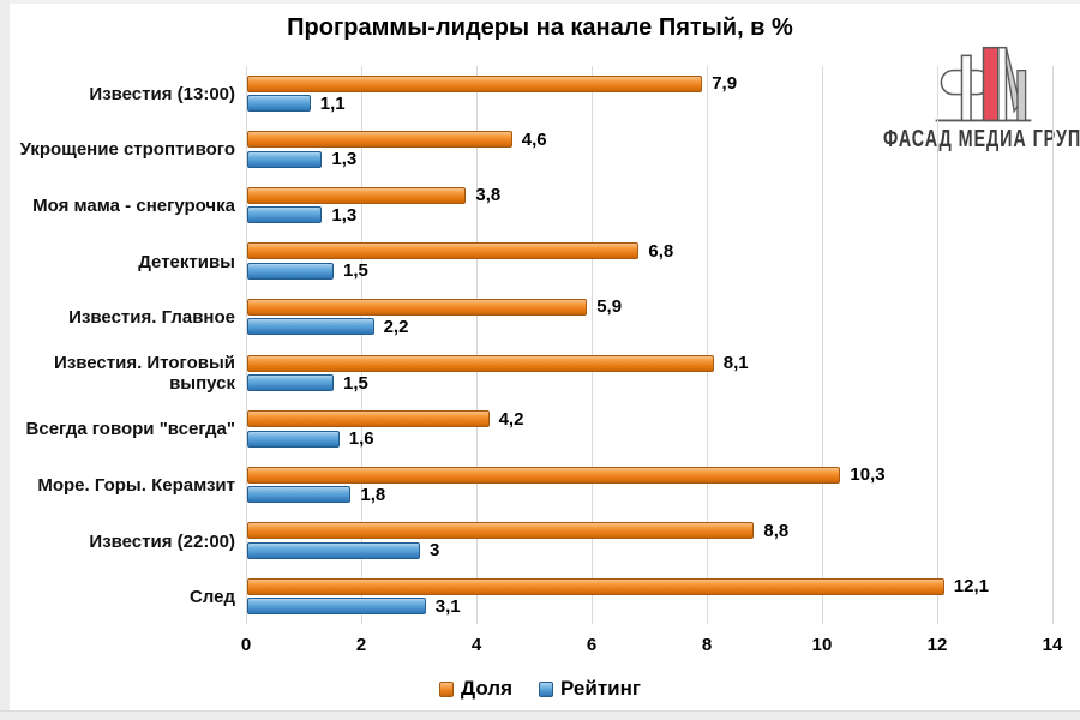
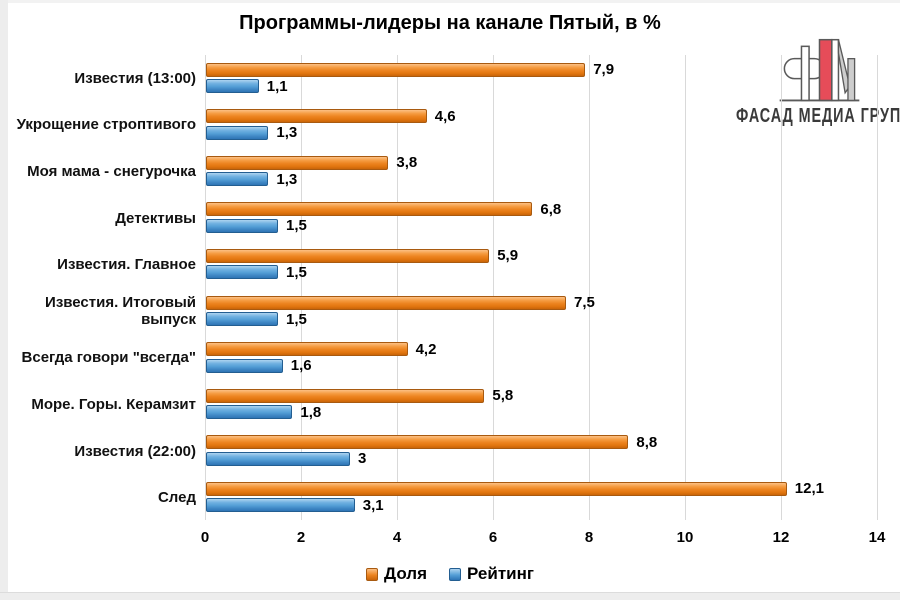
Рейтинг/Известия. Главное: 2,2 -> 1,5
Доля/Известия. Итоговый выпуск: 8,1 -> 7,5
Доля/Море. Горы. Керамзит: 10,3 -> 5,8
